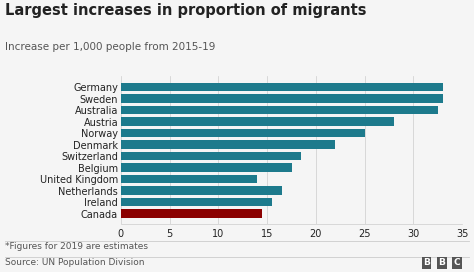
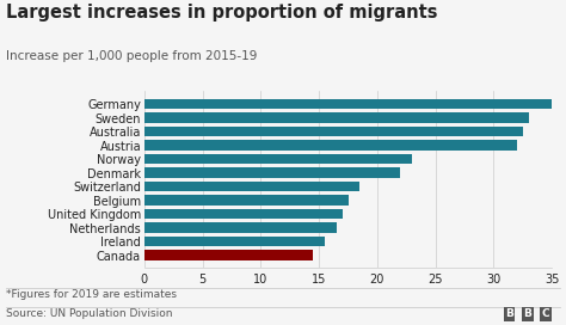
Germany: 33.0 -> 35.0
Austria: 28.0 -> 32.0
Norway: 25.0 -> 23.0
United Kingdom: 14.0 -> 17.0
